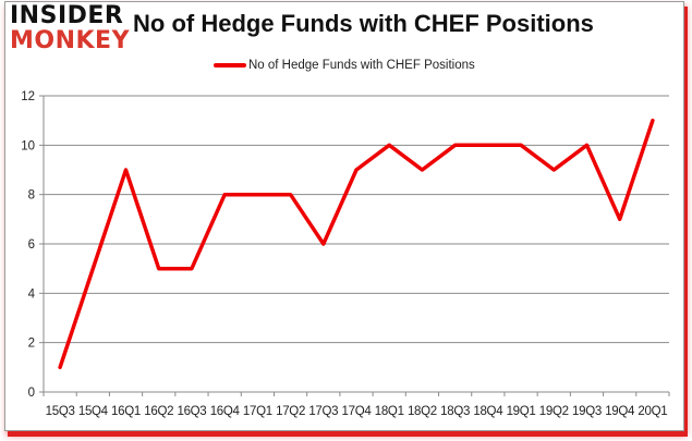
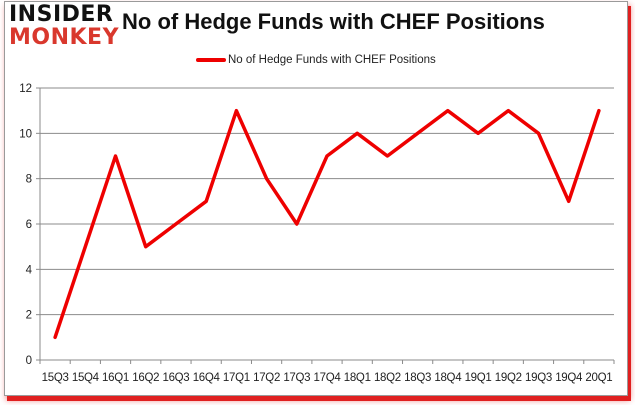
16Q3: 5 -> 6
16Q4: 8 -> 7
17Q1: 8 -> 11
18Q4: 10 -> 11
19Q2: 9 -> 11
